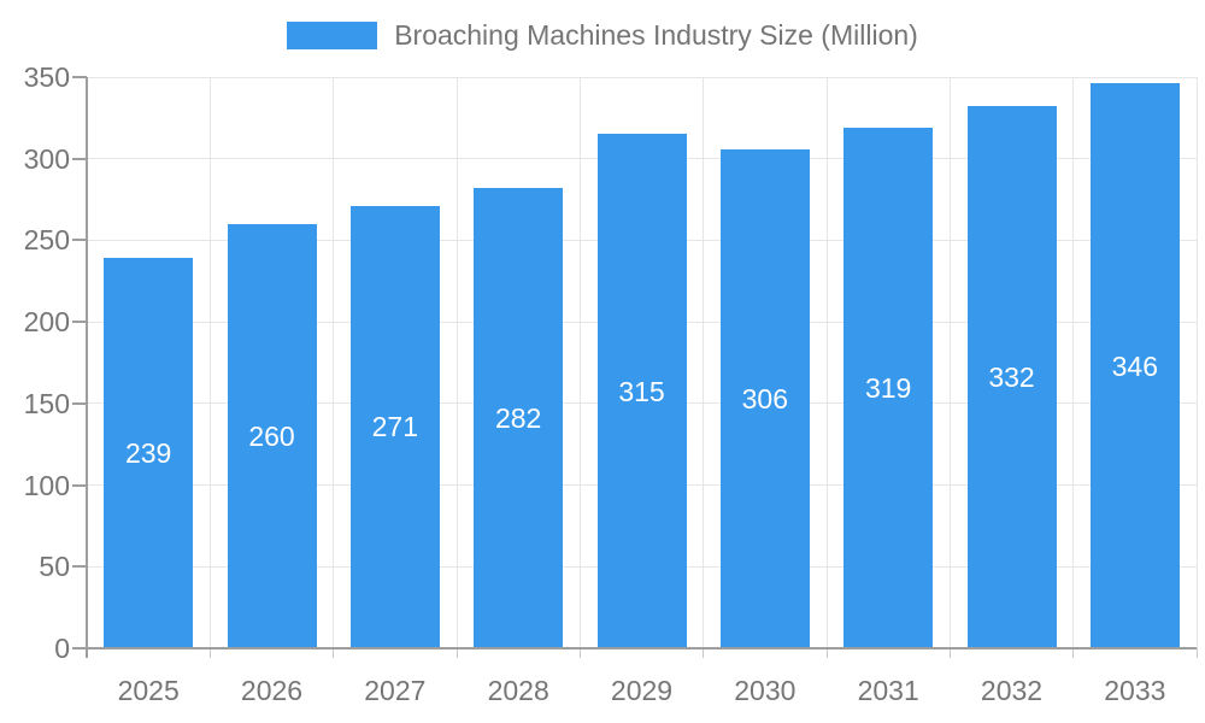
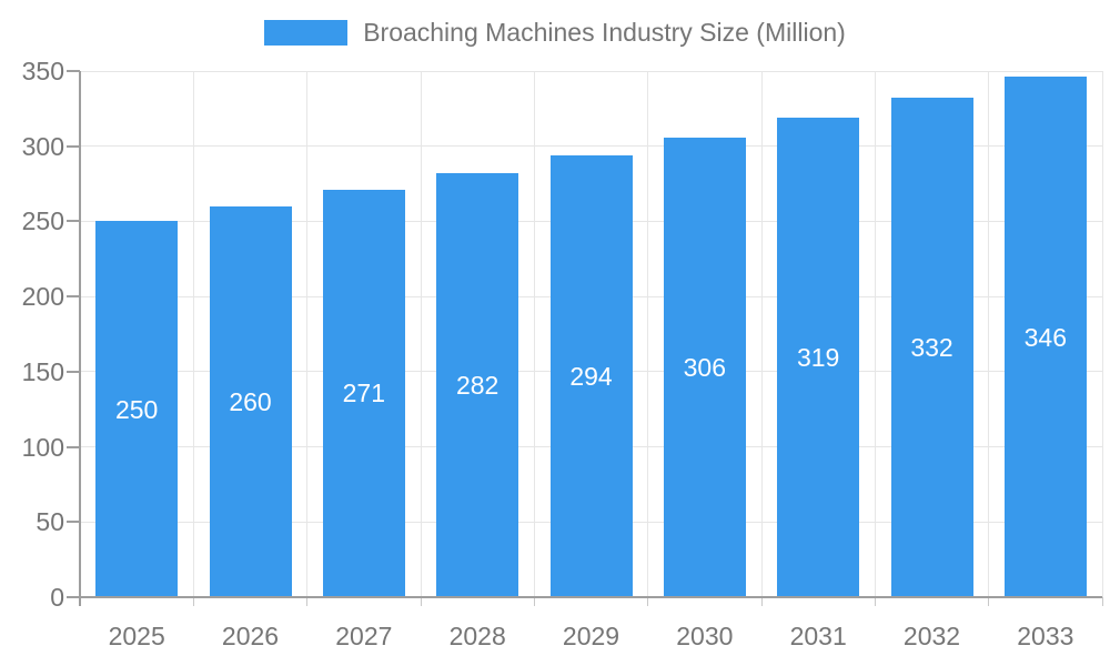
2025: 239 -> 250
2029: 315 -> 294
